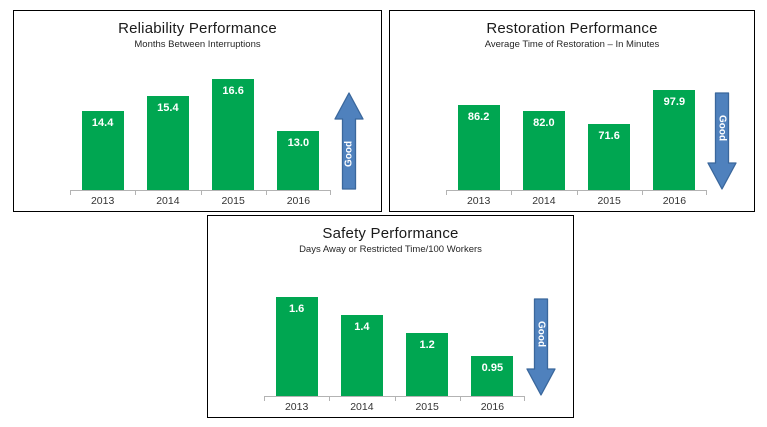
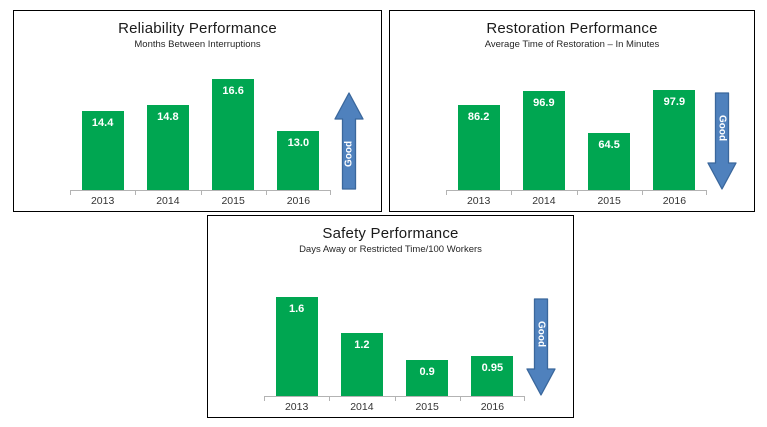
Reliability Performance/2014: 15.4 -> 14.8
Restoration Performance/2014: 82.0 -> 96.9
Restoration Performance/2015: 71.6 -> 64.5
Safety Performance/2014: 1.4 -> 1.2
Safety Performance/2015: 1.2 -> 0.9
